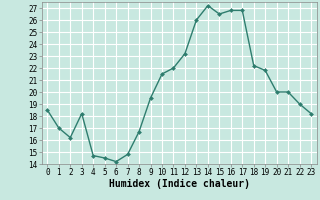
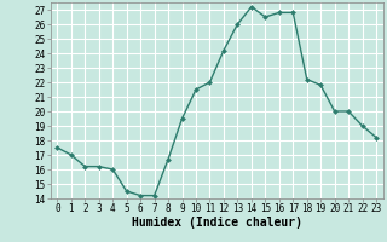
0: 18.5 -> 17.5
3: 18.2 -> 16.2
4: 14.7 -> 16.0
7: 14.8 -> 14.2
12: 23.2 -> 24.2
